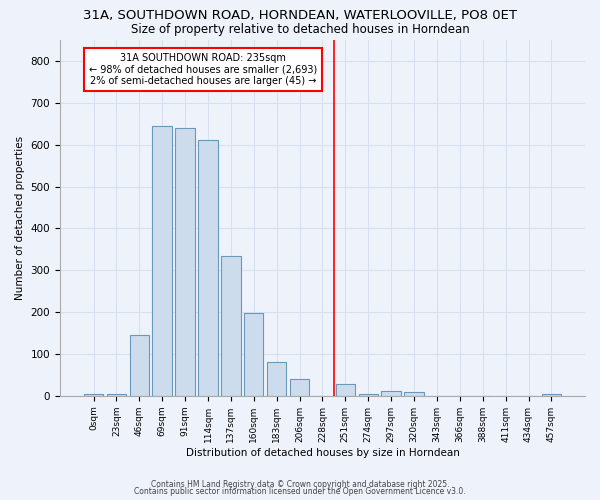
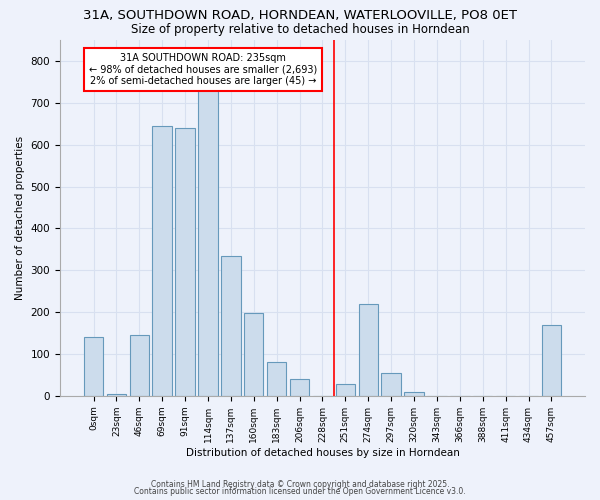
0sqm: 5 -> 140
114sqm: 612 -> 730
274sqm: 5 -> 220
297sqm: 12 -> 55
457sqm: 5 -> 170
